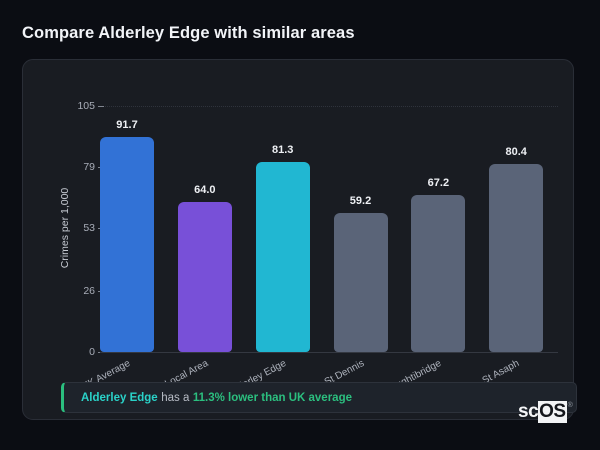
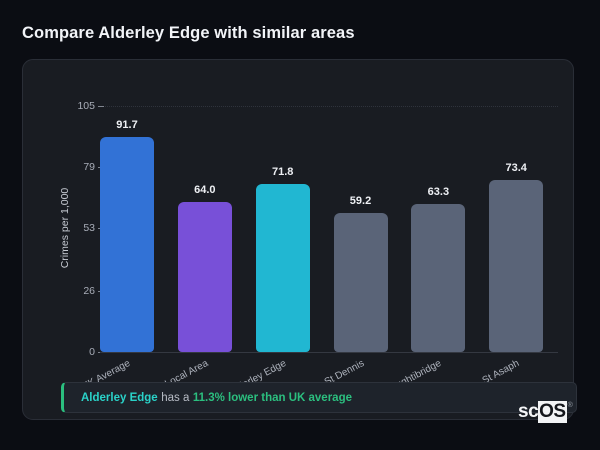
Alderley Edge: 81.3 -> 71.8
Oughtibridge: 67.2 -> 63.3
St Asaph: 80.4 -> 73.4
